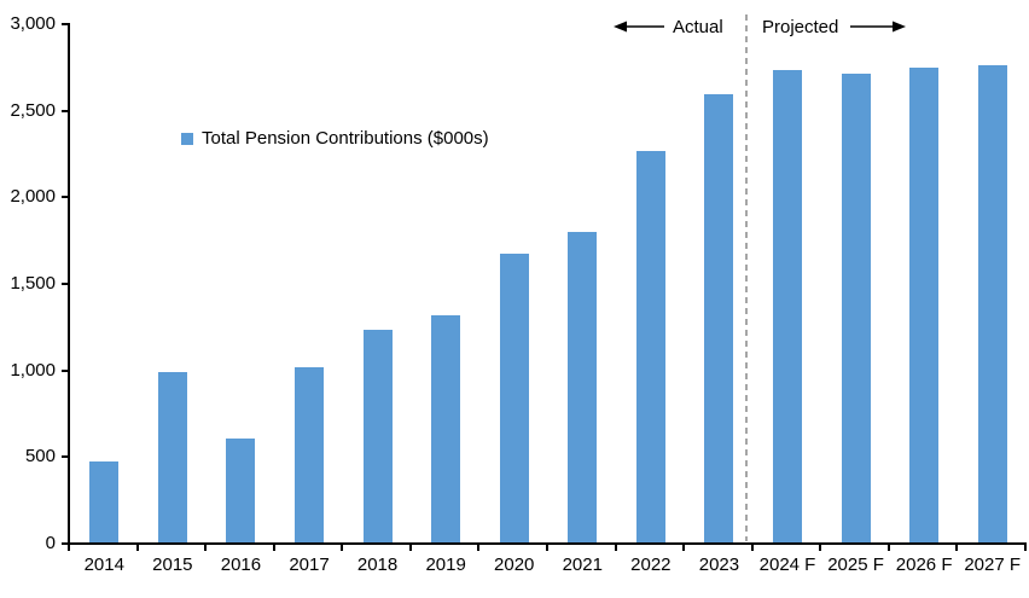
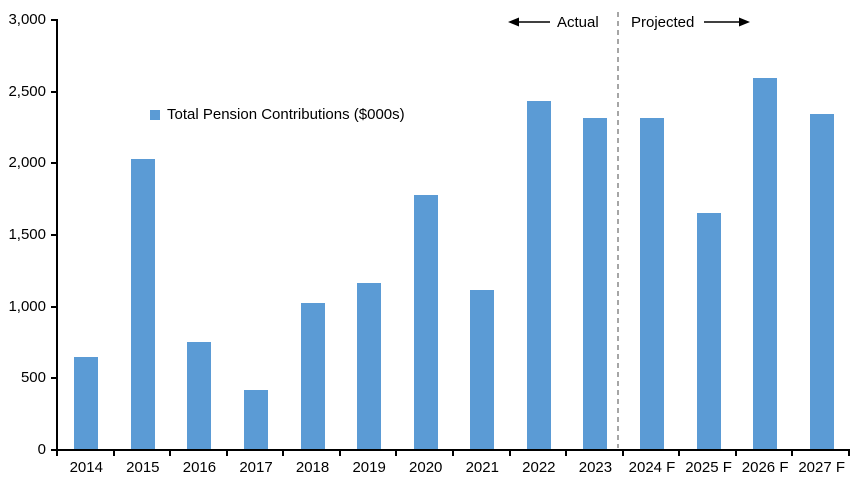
2014: 460 -> 640
2015: 980 -> 2020
2016: 600 -> 750
2017: 1010 -> 410
2018: 1220 -> 1020
2019: 1310 -> 1160
2020: 1660 -> 1770
2021: 1800 -> 1110
2022: 2260 -> 2430
2023: 2580 -> 2310
2024 F: 2720 -> 2310
2025 F: 2710 -> 1650
2026 F: 2740 -> 2590
2027 F: 2760 -> 2340
